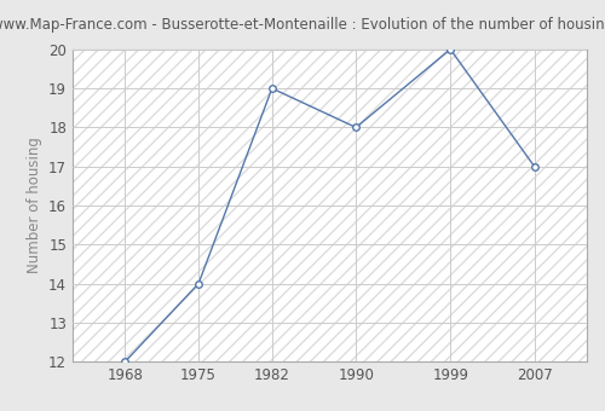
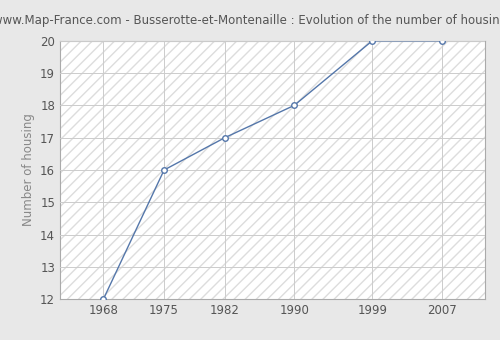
1975: 14 -> 16
1982: 19 -> 17
2007: 17 -> 20
